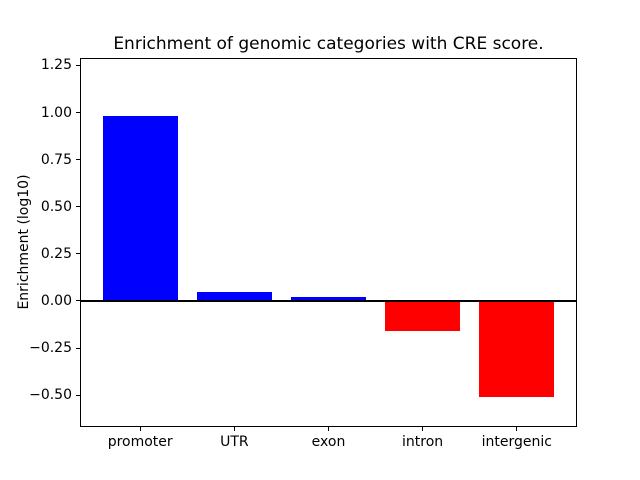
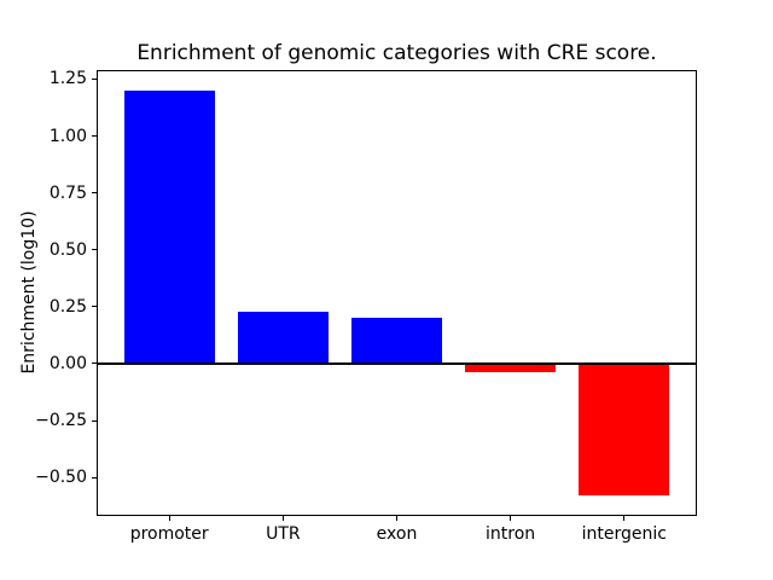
promoter: 0.98 -> 1.20
UTR: 0.05 -> 0.23
exon: 0.02 -> 0.20
intron: -0.16 -> -0.04
intergenic: -0.51 -> -0.58
